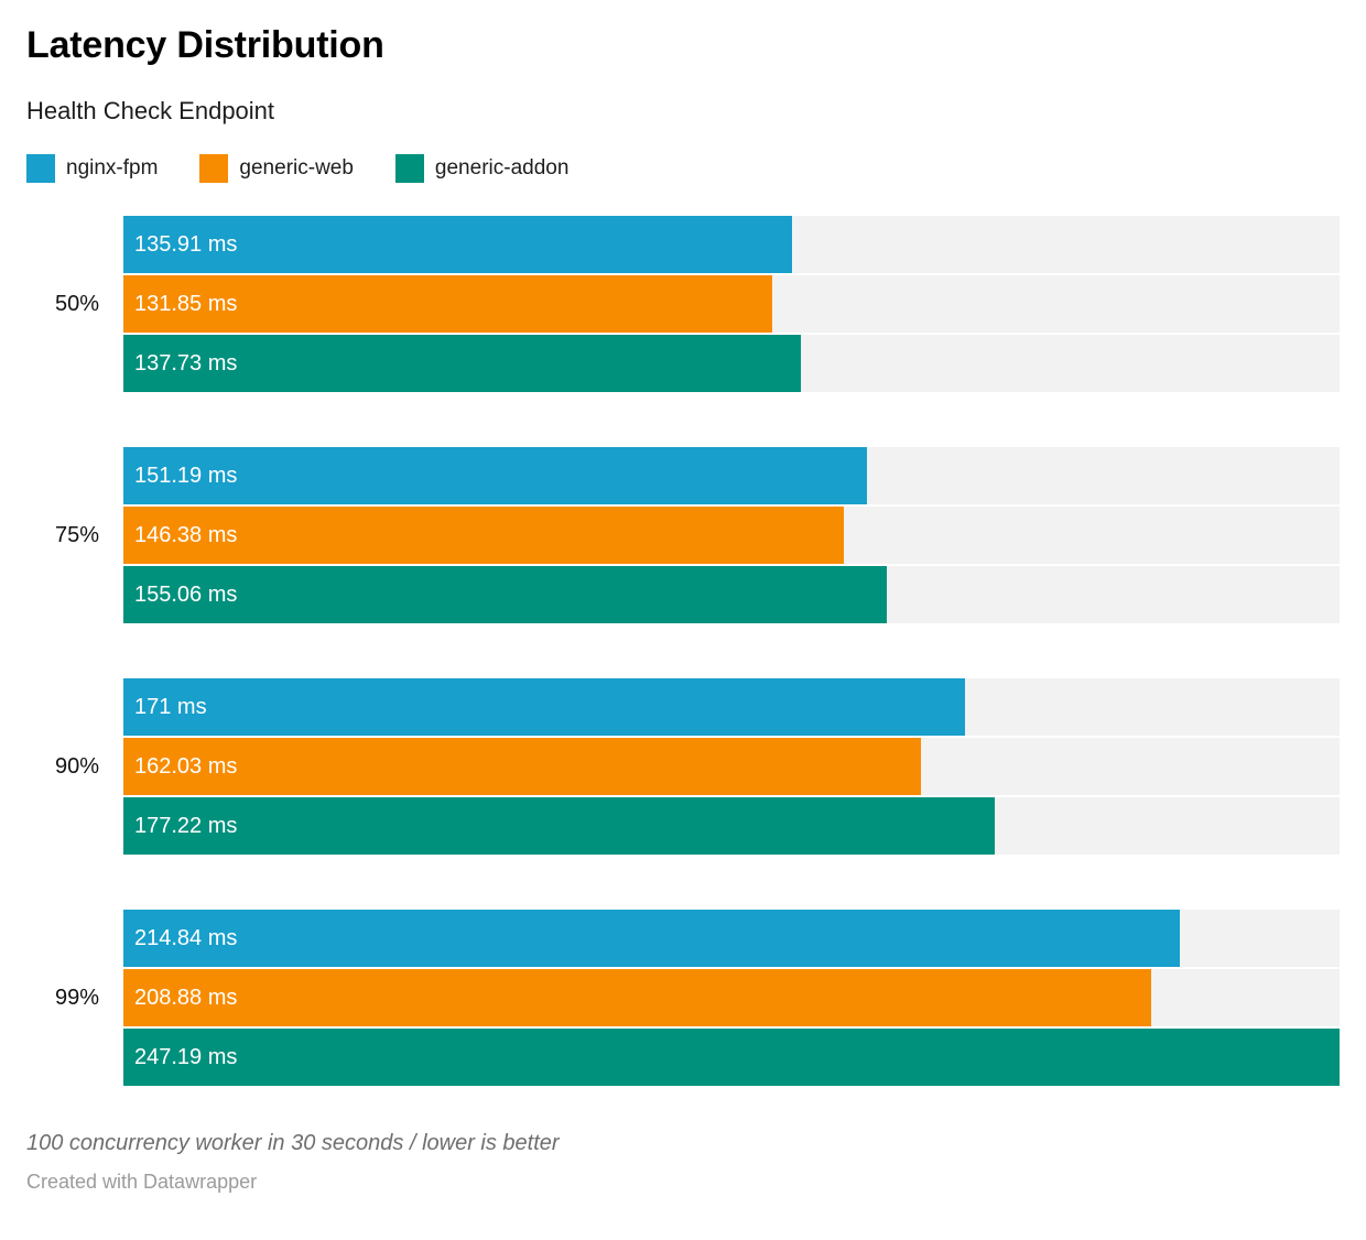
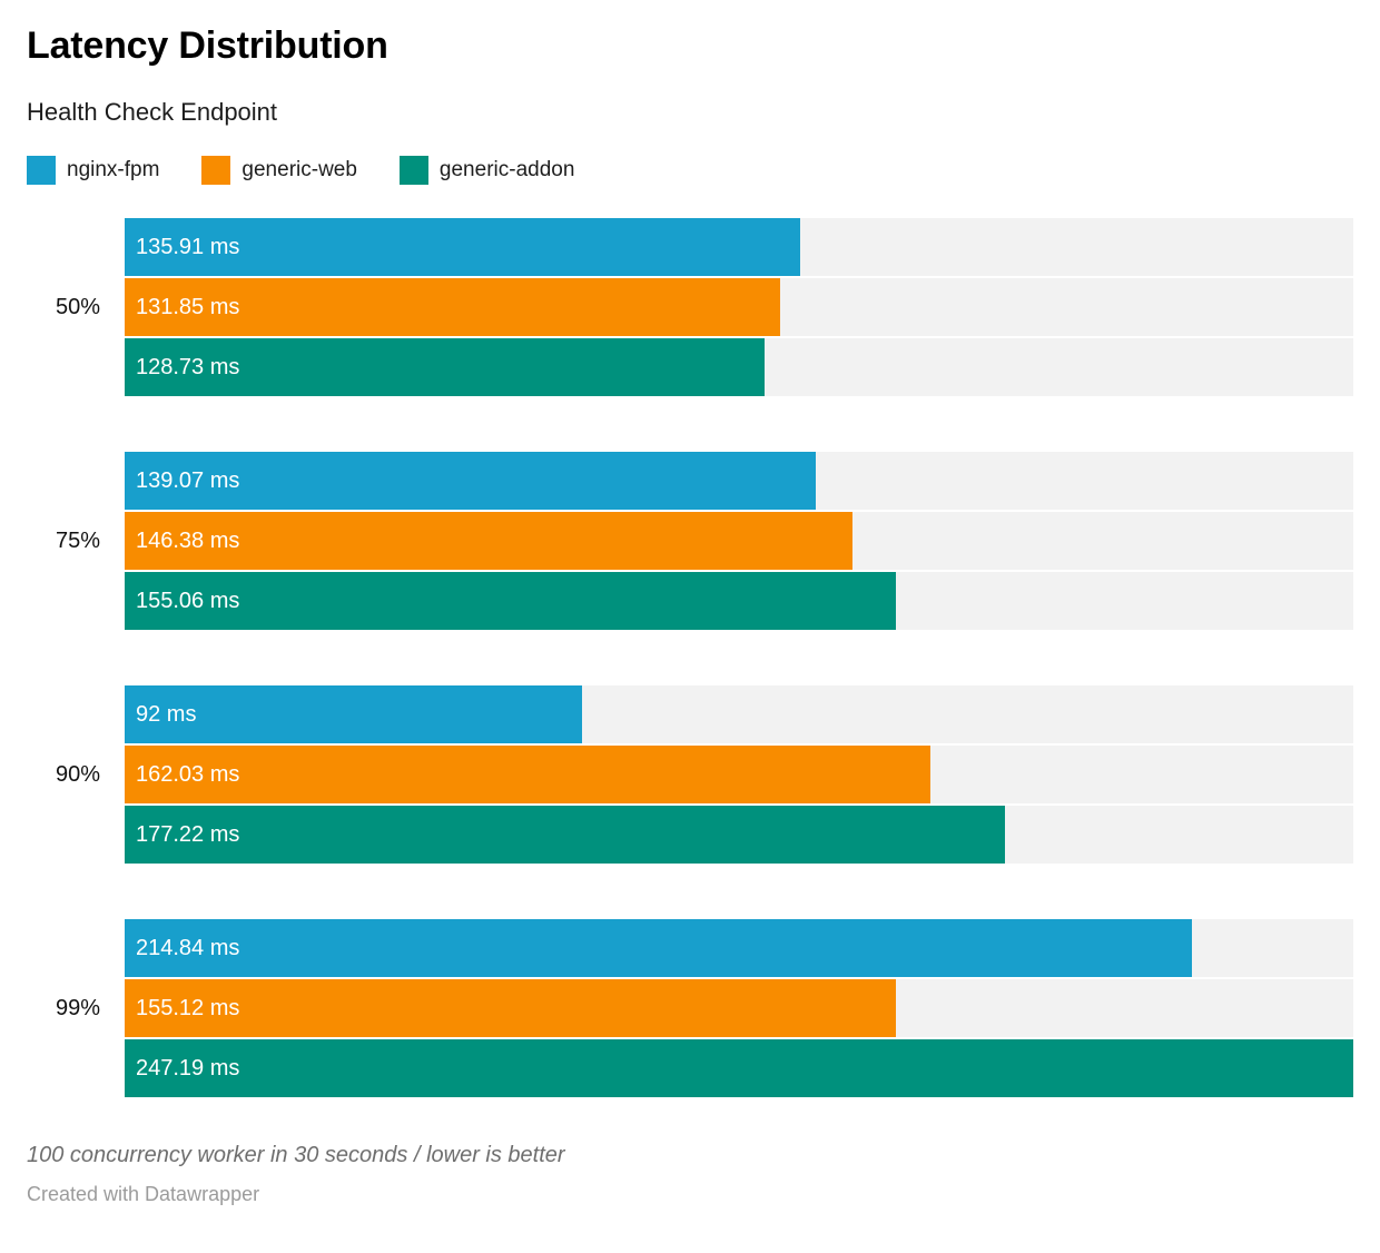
generic-addon/50%: 137.73 -> 128.73
nginx-fpm/75%: 151.19 -> 139.07
nginx-fpm/90%: 171 -> 92
generic-web/99%: 208.88 -> 155.12
